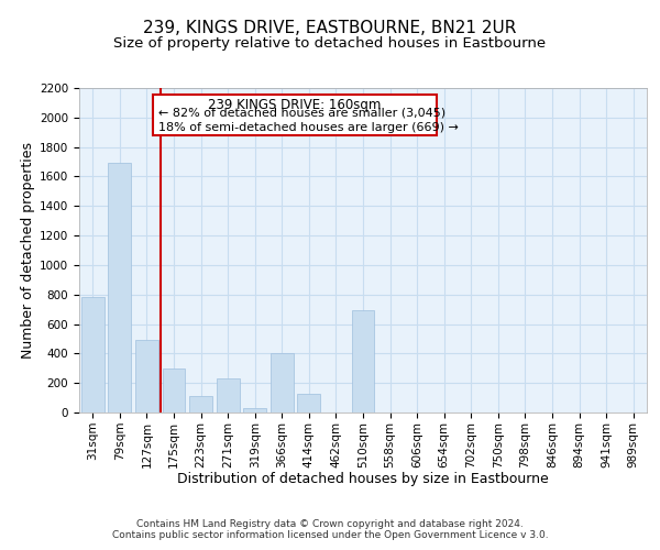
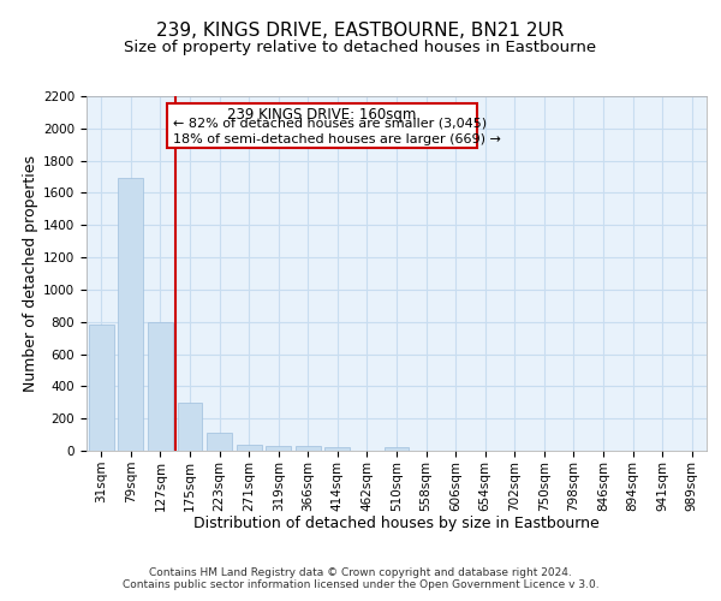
127sqm: 490 -> 800
271sqm: 230 -> 40
366sqm: 400 -> 30
414sqm: 130 -> 20
510sqm: 690 -> 20
